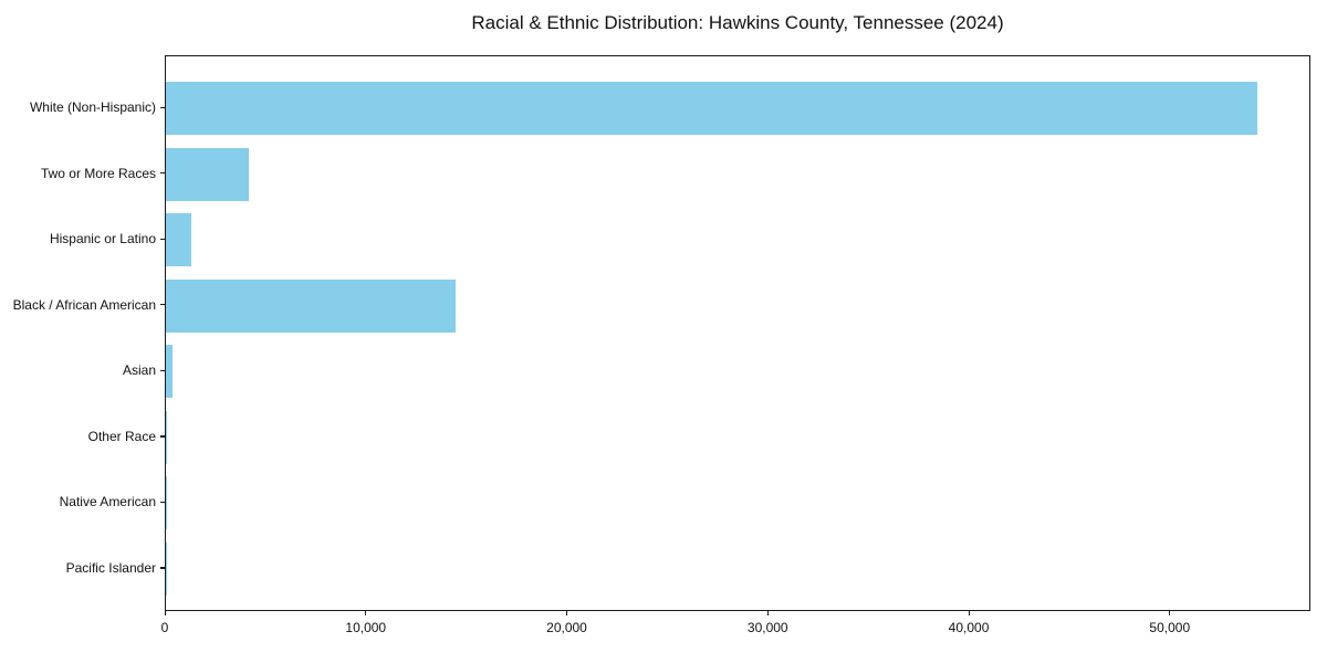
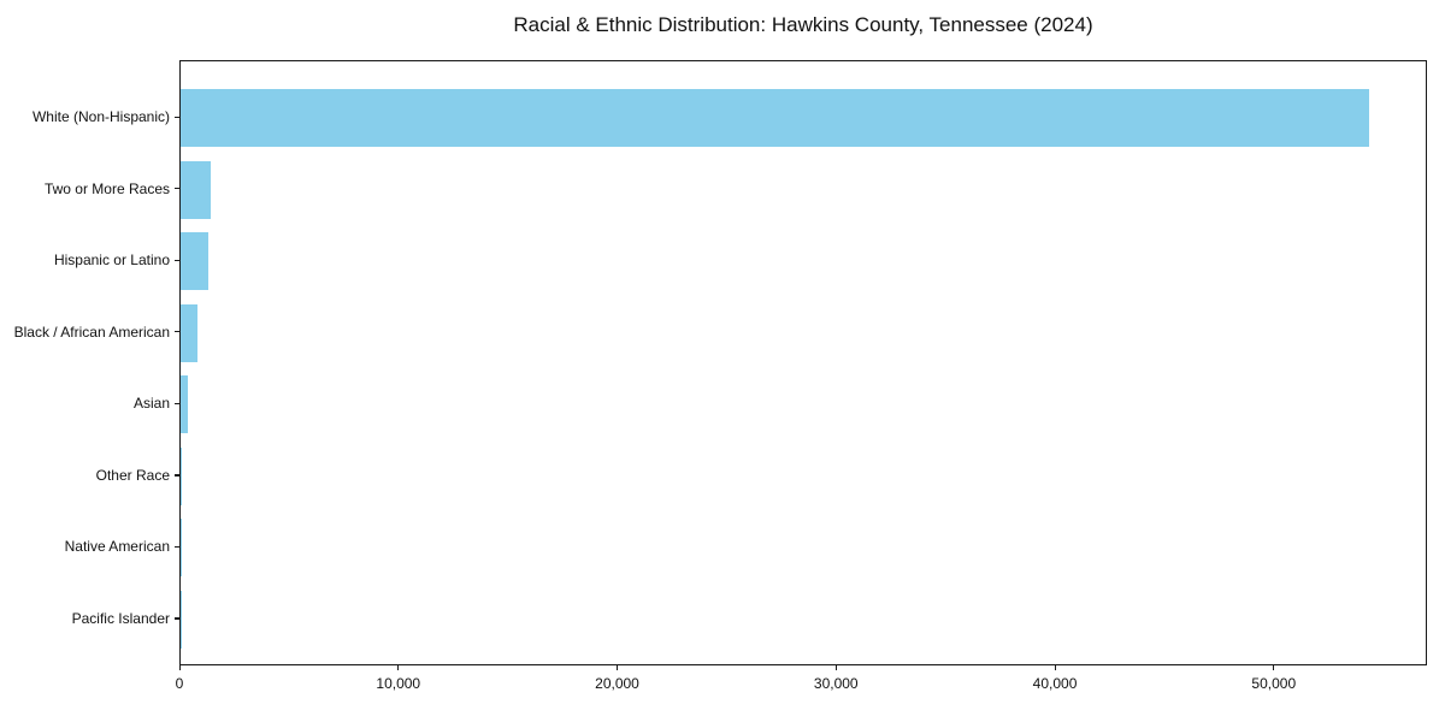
Two or More Races: 4100 -> 1400
Black / African American: 14400 -> 800
